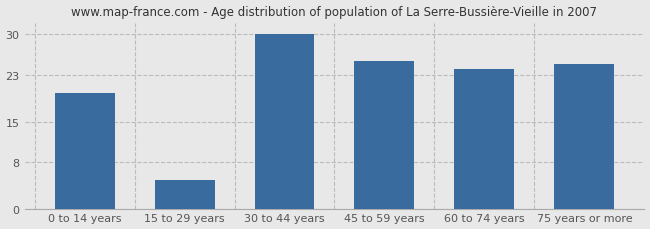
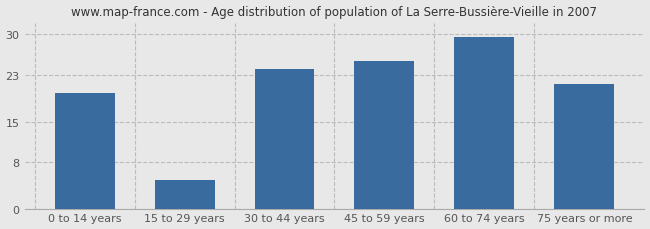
30 to 44 years: 30.0 -> 24.0
60 to 74 years: 24.0 -> 29.5
75 years or more: 25.0 -> 21.5
